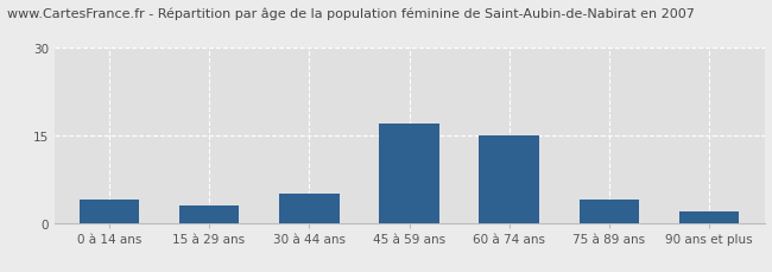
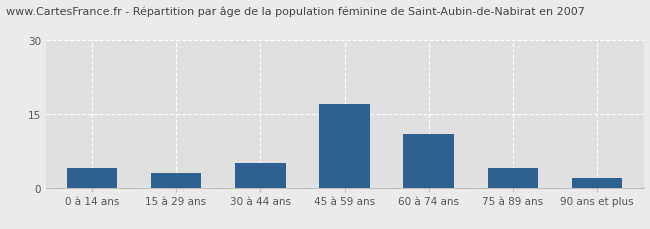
60 à 74 ans: 15 -> 11
